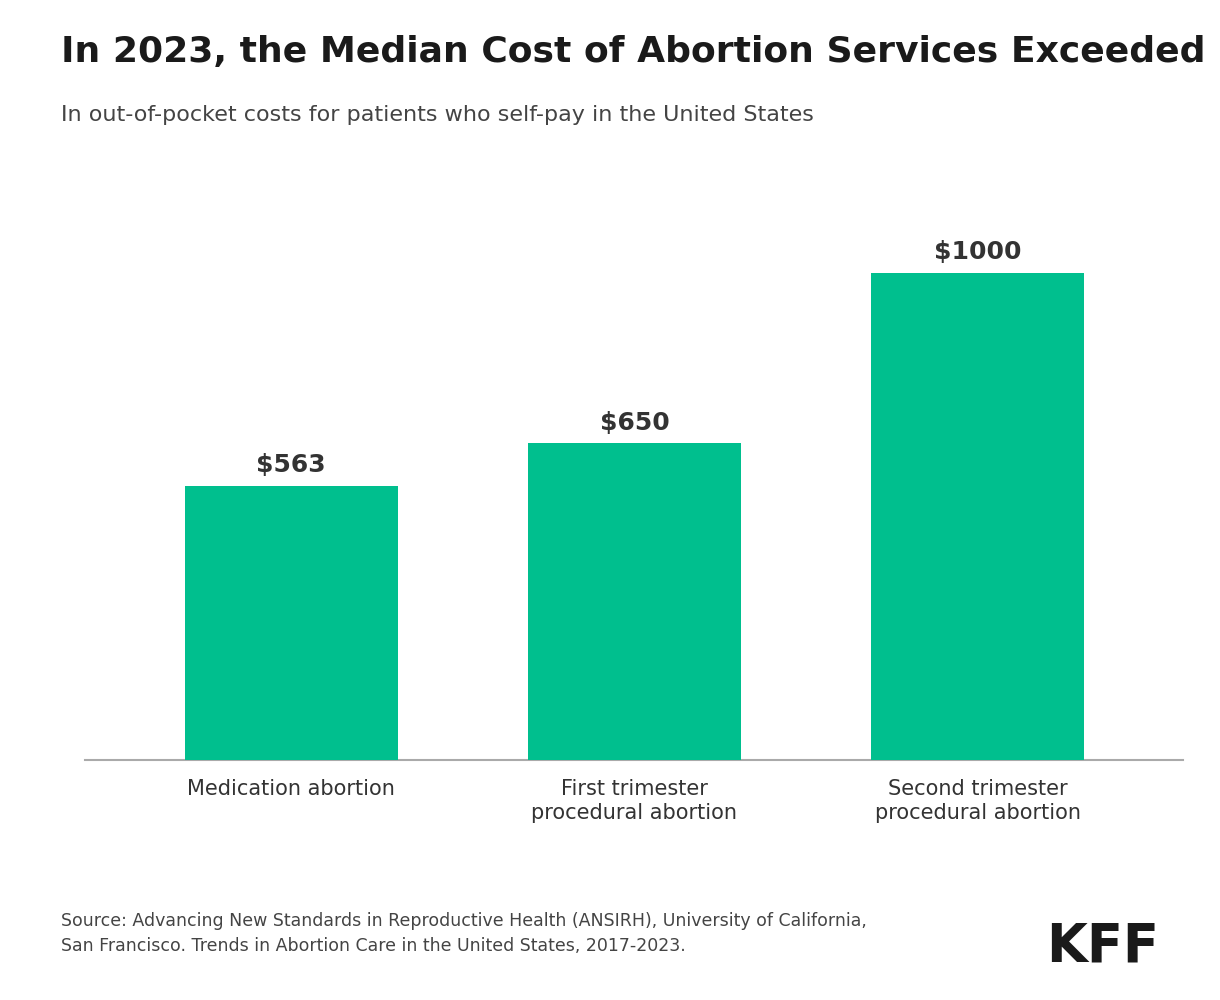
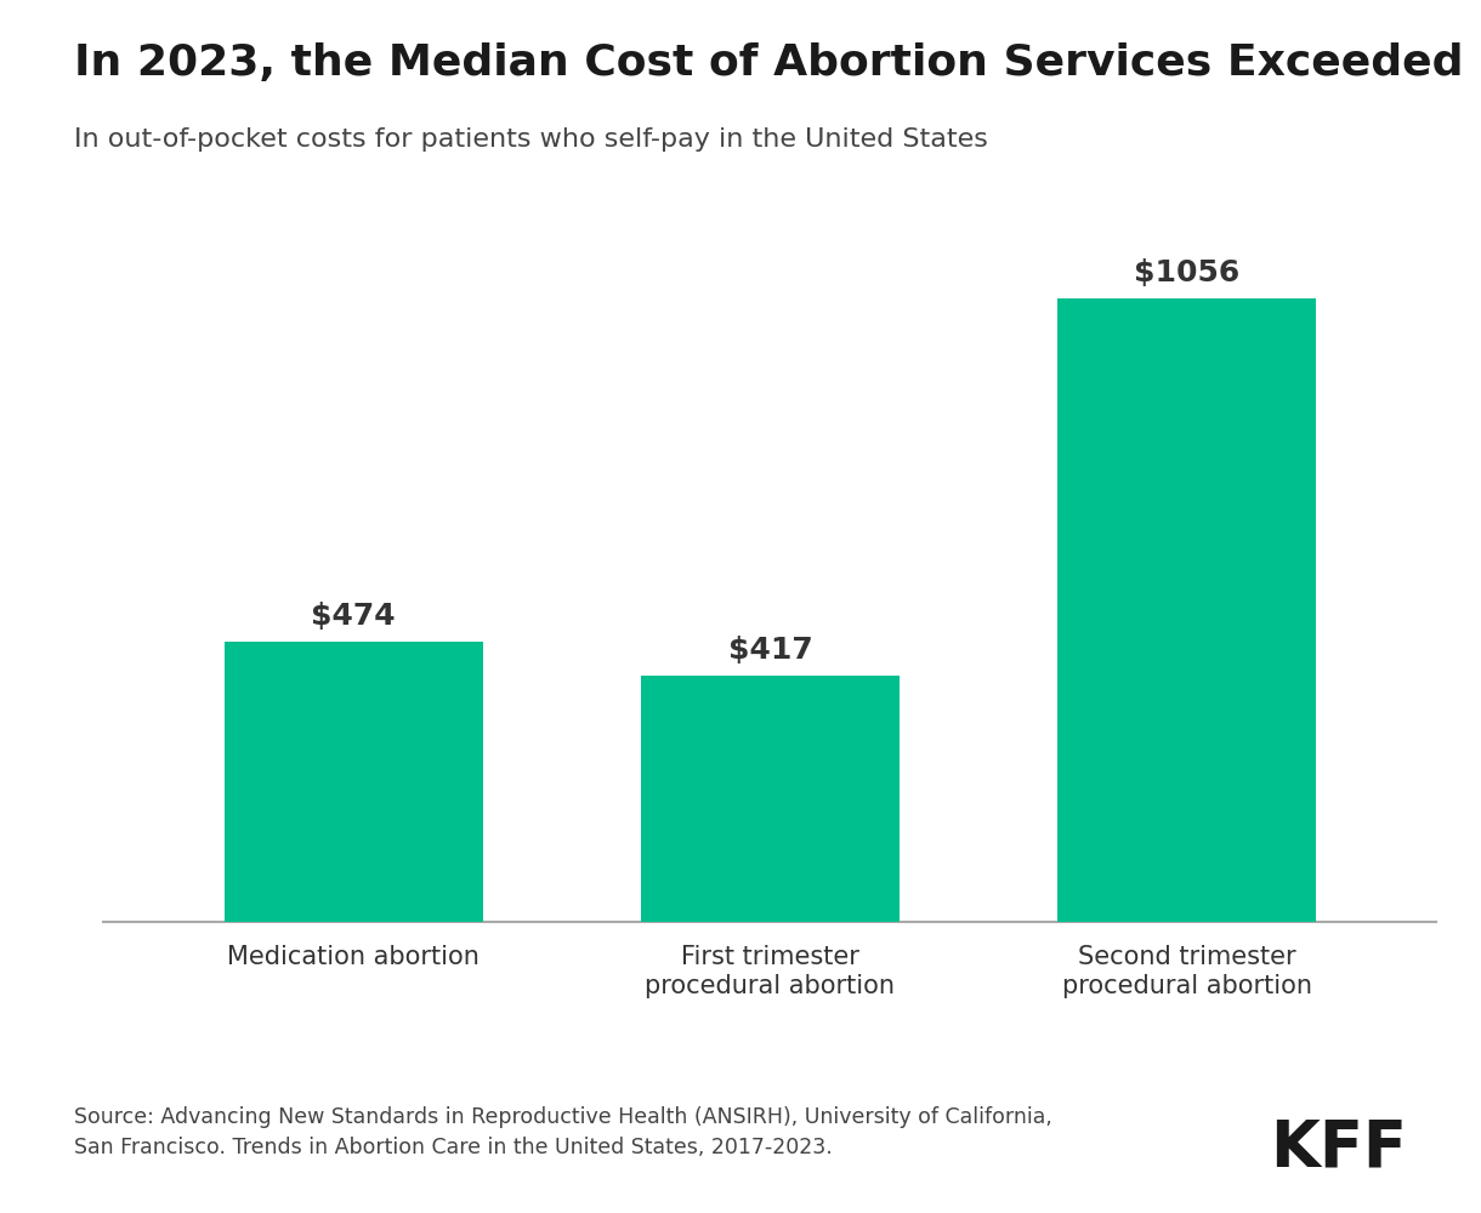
Medication abortion: $563 -> $474
First trimester procedural abortion: $650 -> $417
Second trimester procedural abortion: $1000 -> $1056
